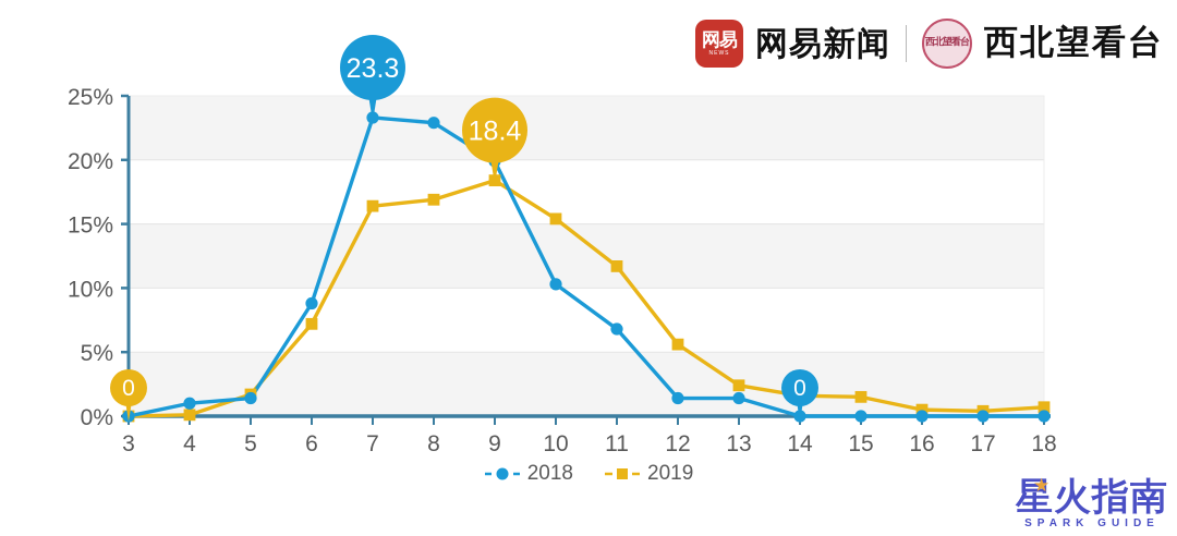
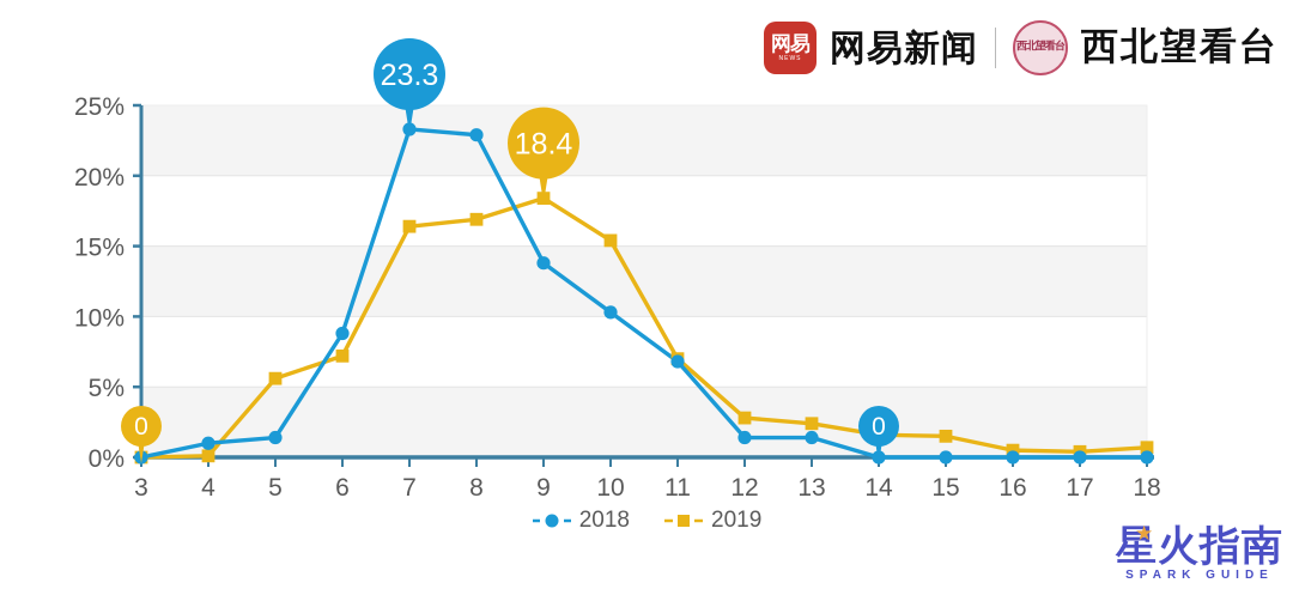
2019/5: 1.7% -> 5.6%
2018/9: 19.9% -> 13.8%
2019/11: 11.7% -> 7.0%
2019/12: 5.6% -> 2.8%
